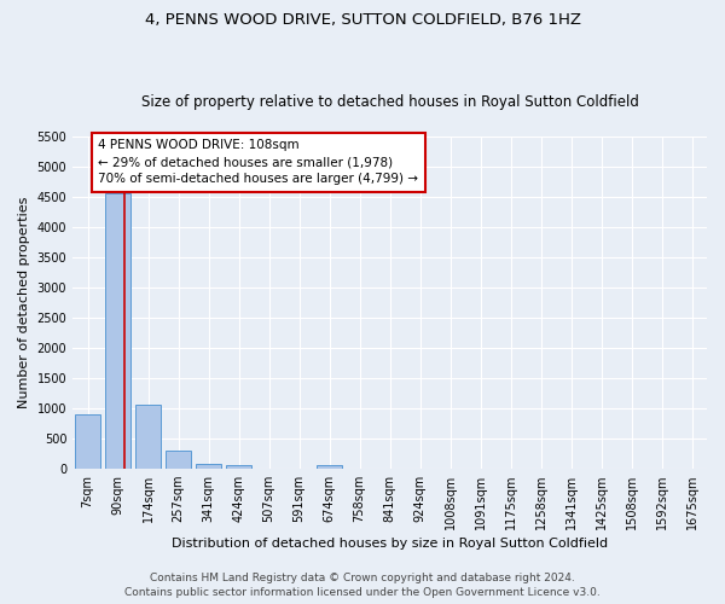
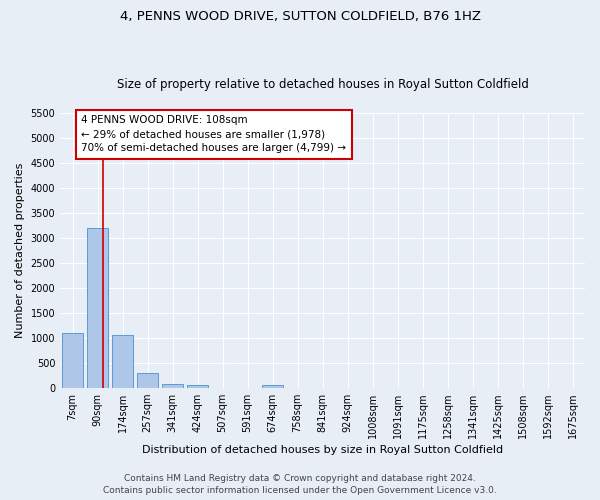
7sqm: 900 -> 1100
90sqm: 4550 -> 3200
